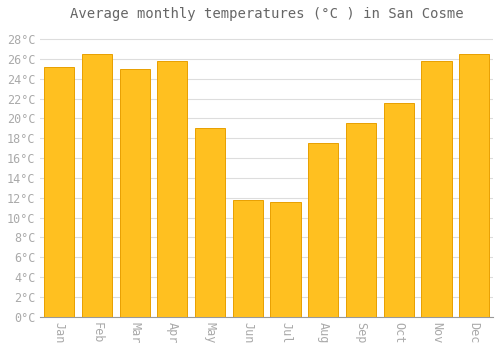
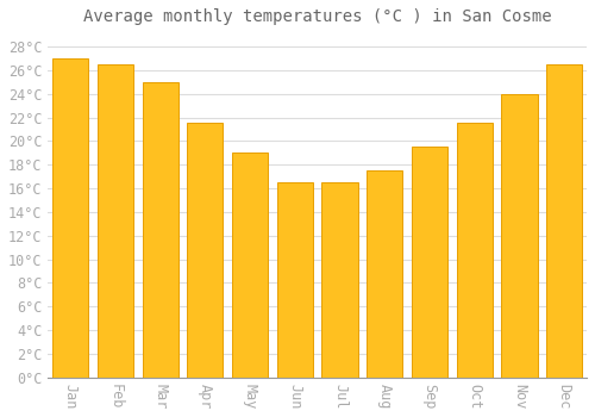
Jan: 25.2°C -> 27.0°C
Apr: 25.8°C -> 21.5°C
Jun: 11.8°C -> 16.5°C
Jul: 11.6°C -> 16.5°C
Nov: 25.8°C -> 24.0°C
